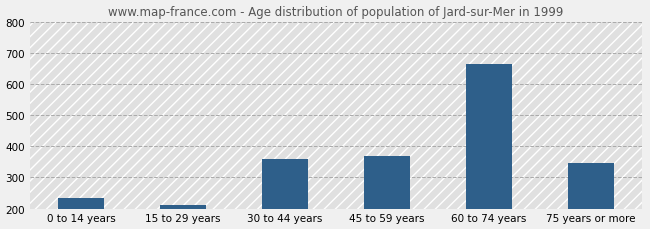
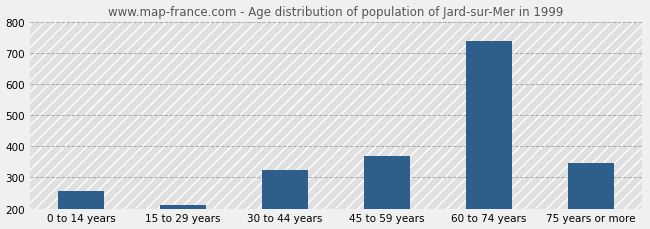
0 to 14 years: 235 -> 255
30 to 44 years: 360 -> 325
60 to 74 years: 665 -> 737
